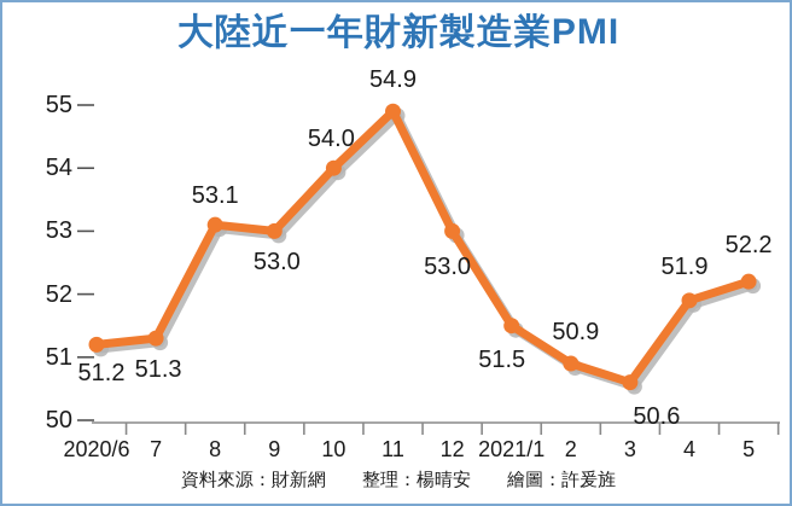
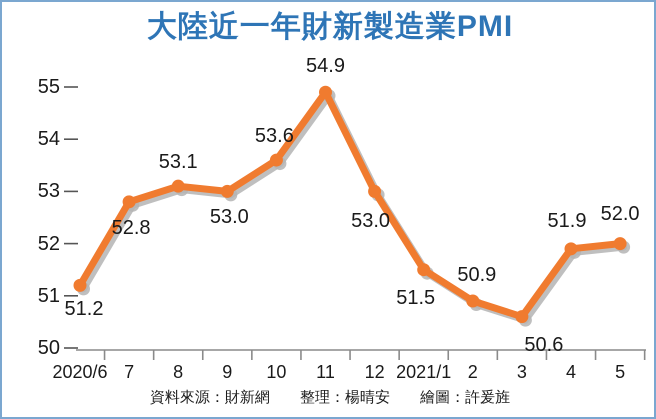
7: 51.3 -> 52.8
10: 54.0 -> 53.6
5: 52.2 -> 52.0
